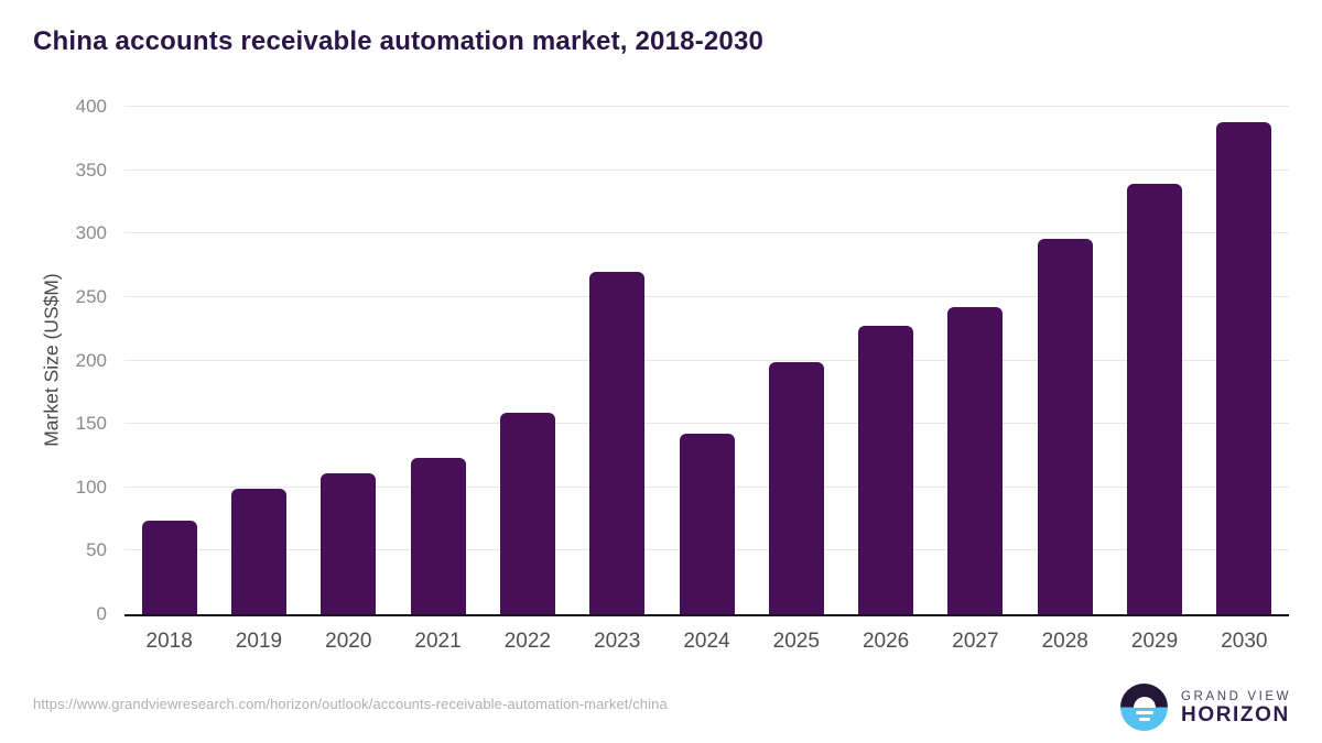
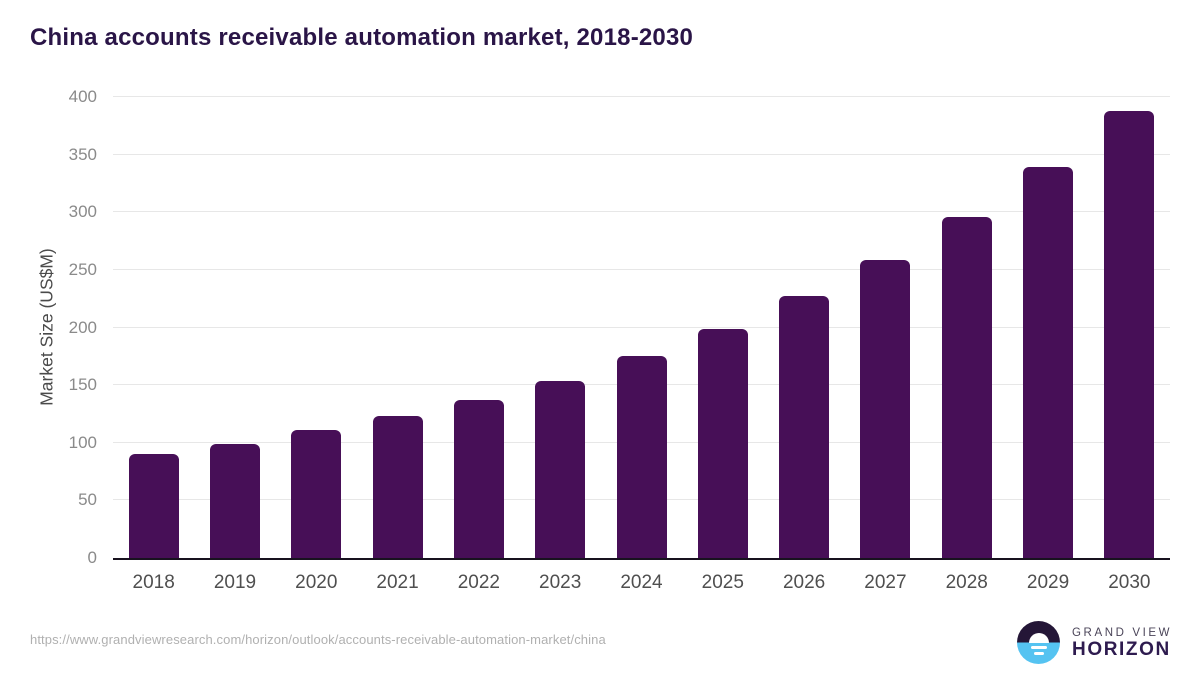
2018: 74 -> 90
2022: 159 -> 137
2023: 270 -> 154
2024: 142 -> 175
2027: 242 -> 259
